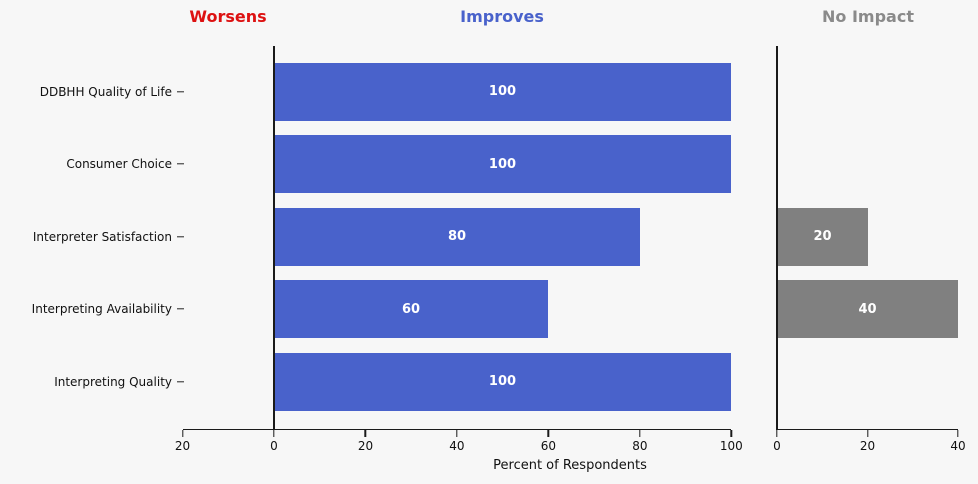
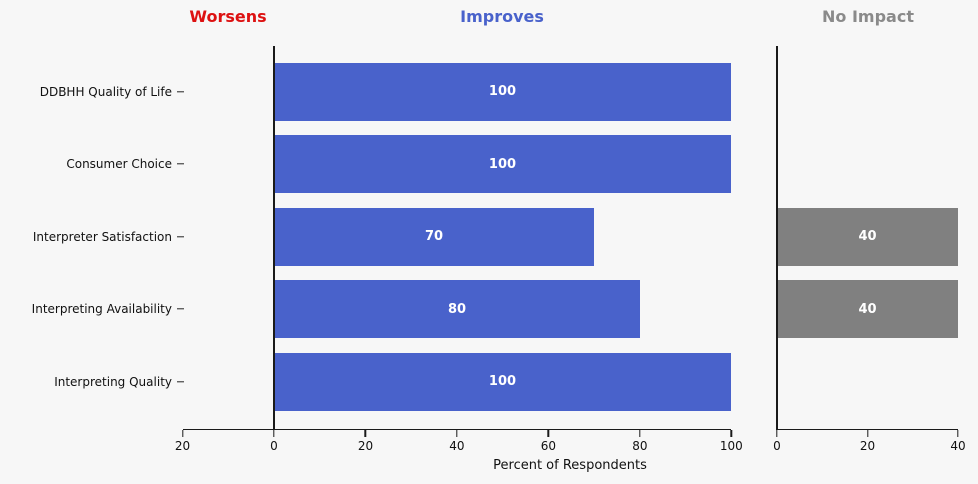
Improves/Interpreter Satisfaction: 80 -> 70
No Impact/Interpreter Satisfaction: 20 -> 40
Improves/Interpreting Availability: 60 -> 80
